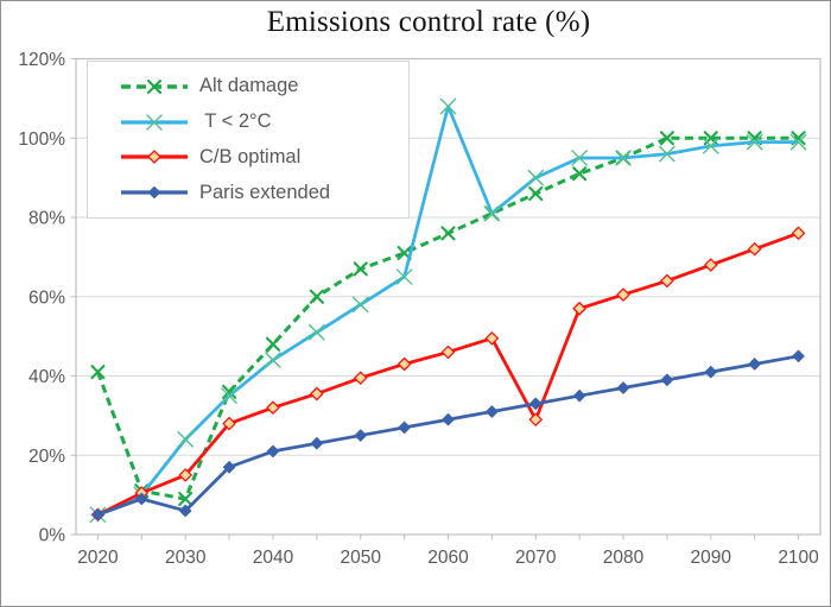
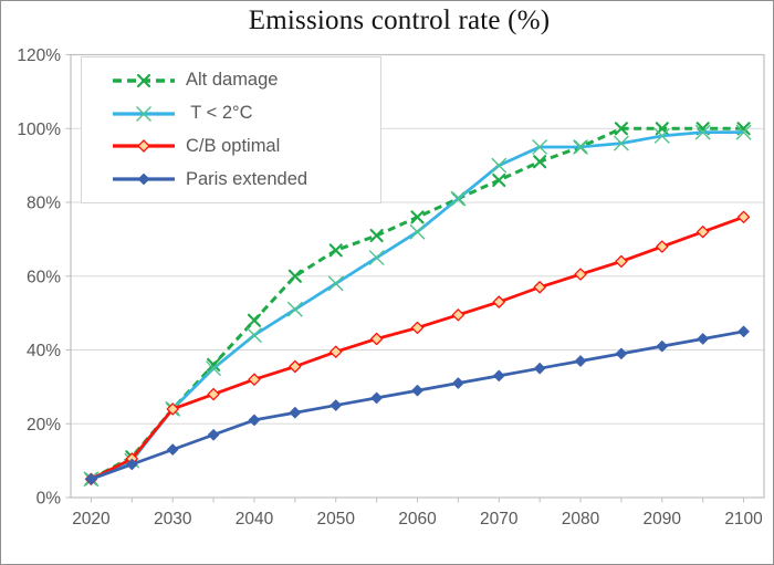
Alt damage/2020: 41% -> 5%
Alt damage/2030: 9% -> 24%
C/B optimal/2030: 15% -> 24%
Paris extended/2030: 6% -> 13%
T < 2°C/2060: 108% -> 72%
C/B optimal/2070: 29% -> 53%
